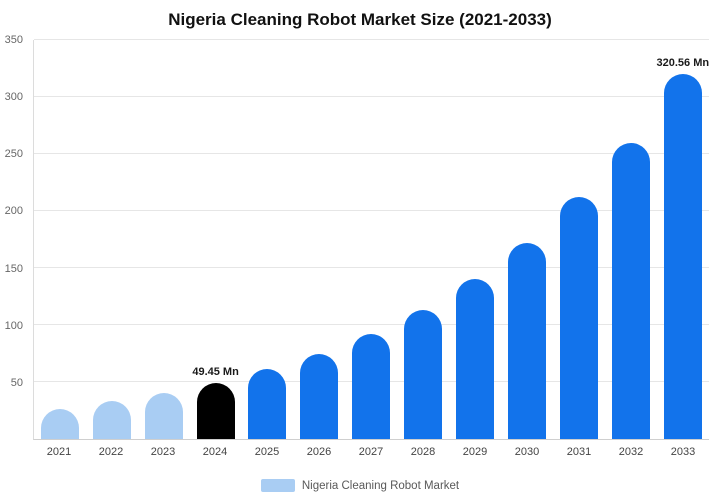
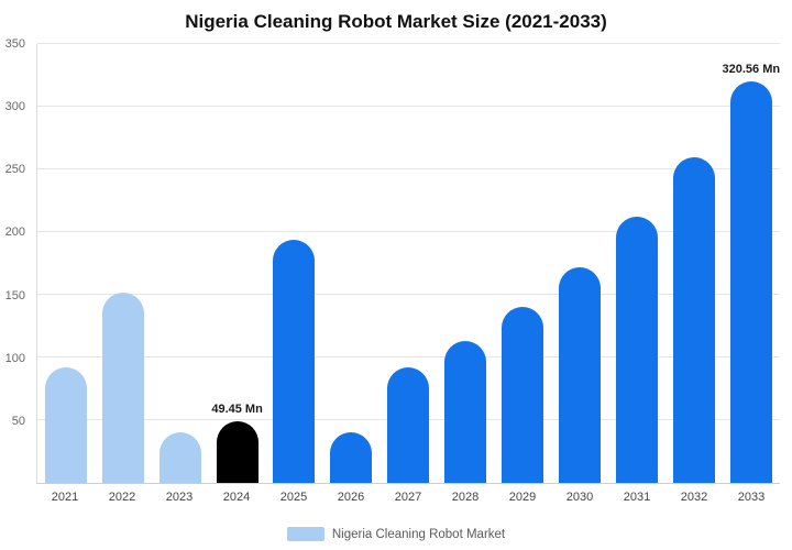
2021: 26 -> 92
2022: 33 -> 152
2025: 61 -> 194
2026: 75 -> 40
